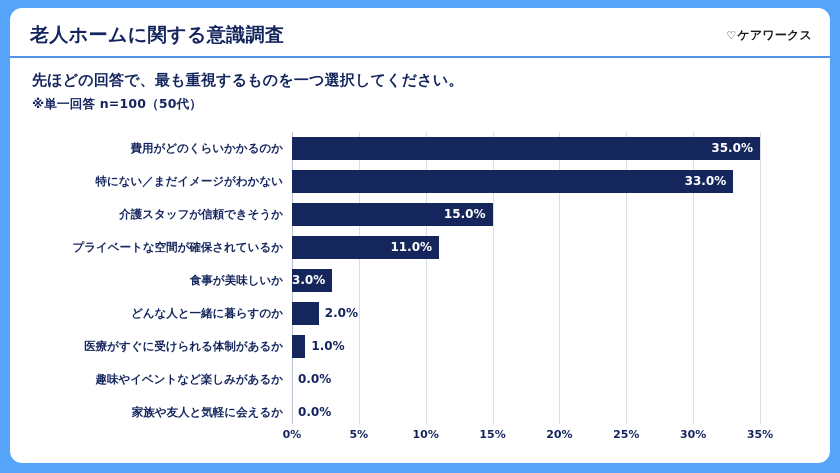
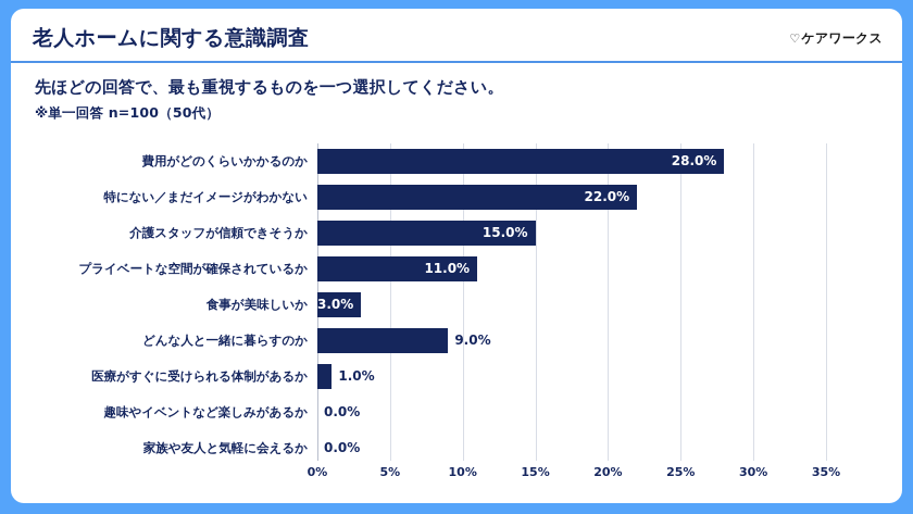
費用がどのくらいかかるのか: 35.0% -> 28.0%
特にない／まだイメージがわかない: 33.0% -> 22.0%
どんな人と一緒に暮らすのか: 2.0% -> 9.0%
